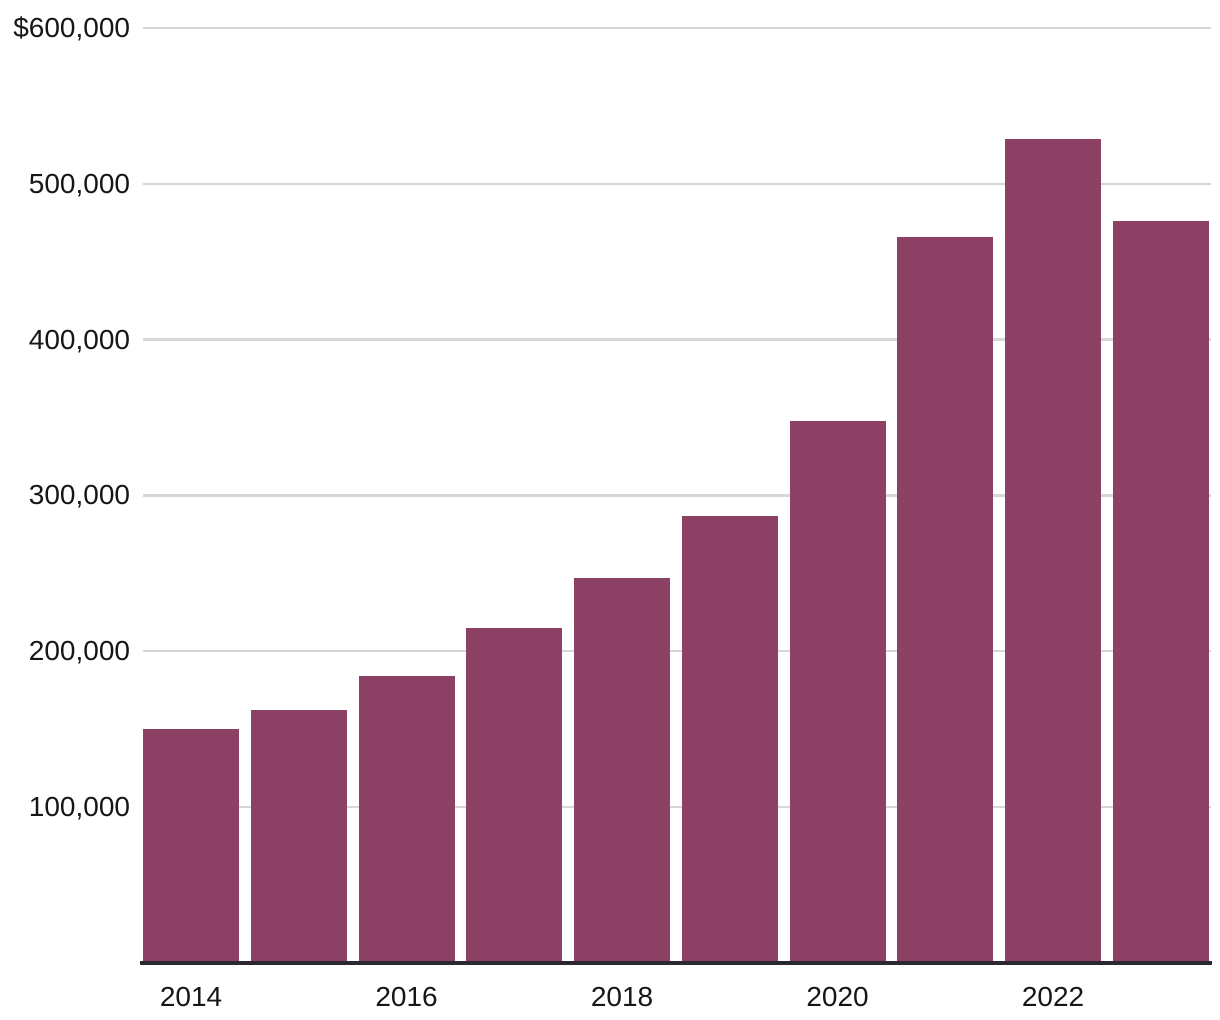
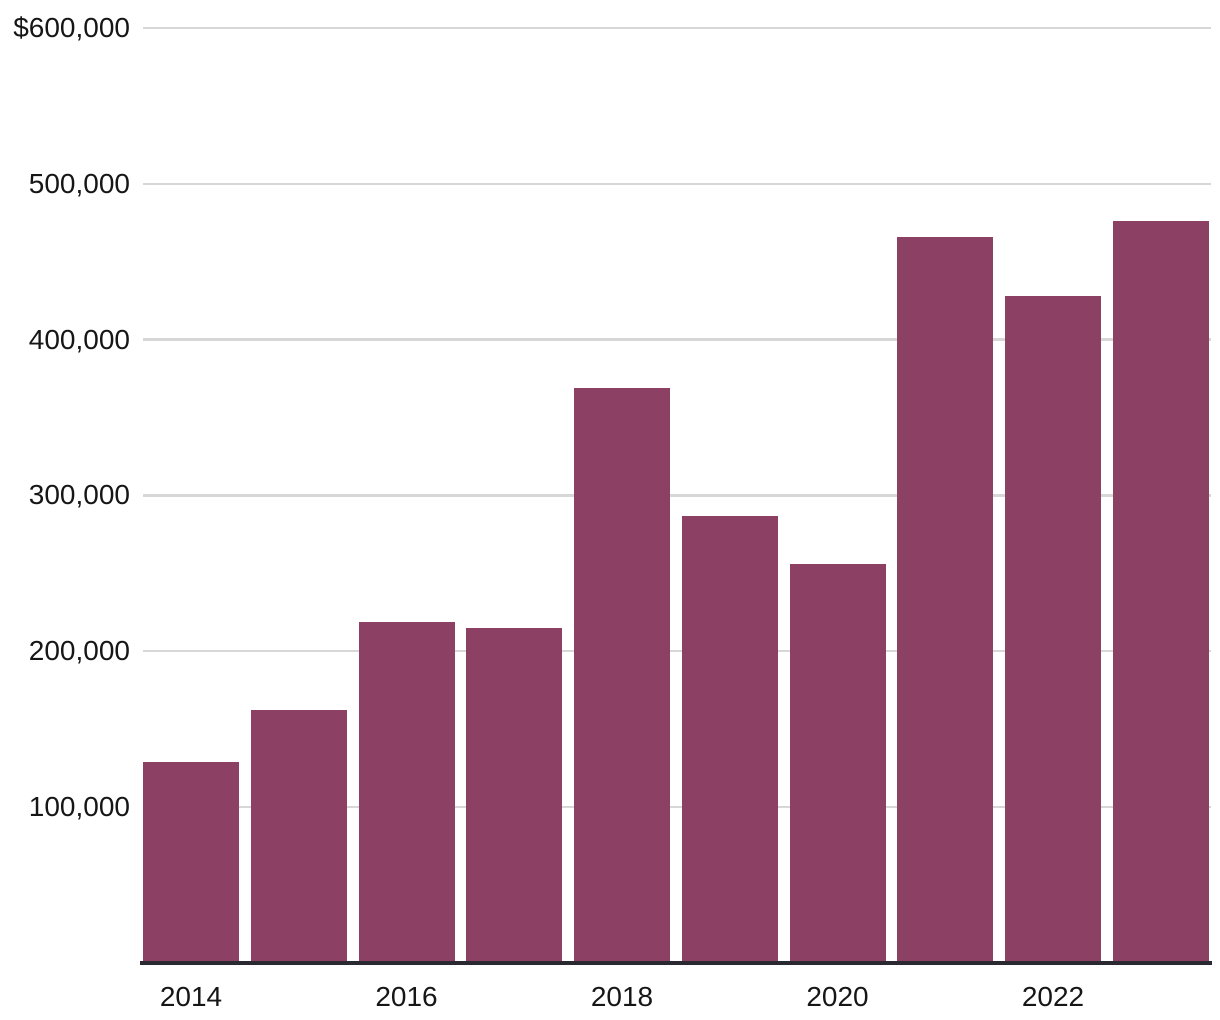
2014: $150000 -> $129000
2016: $184000 -> $219000
2018: $247000 -> $369000
2020: $348000 -> $256000
2022: $529000 -> $428000
